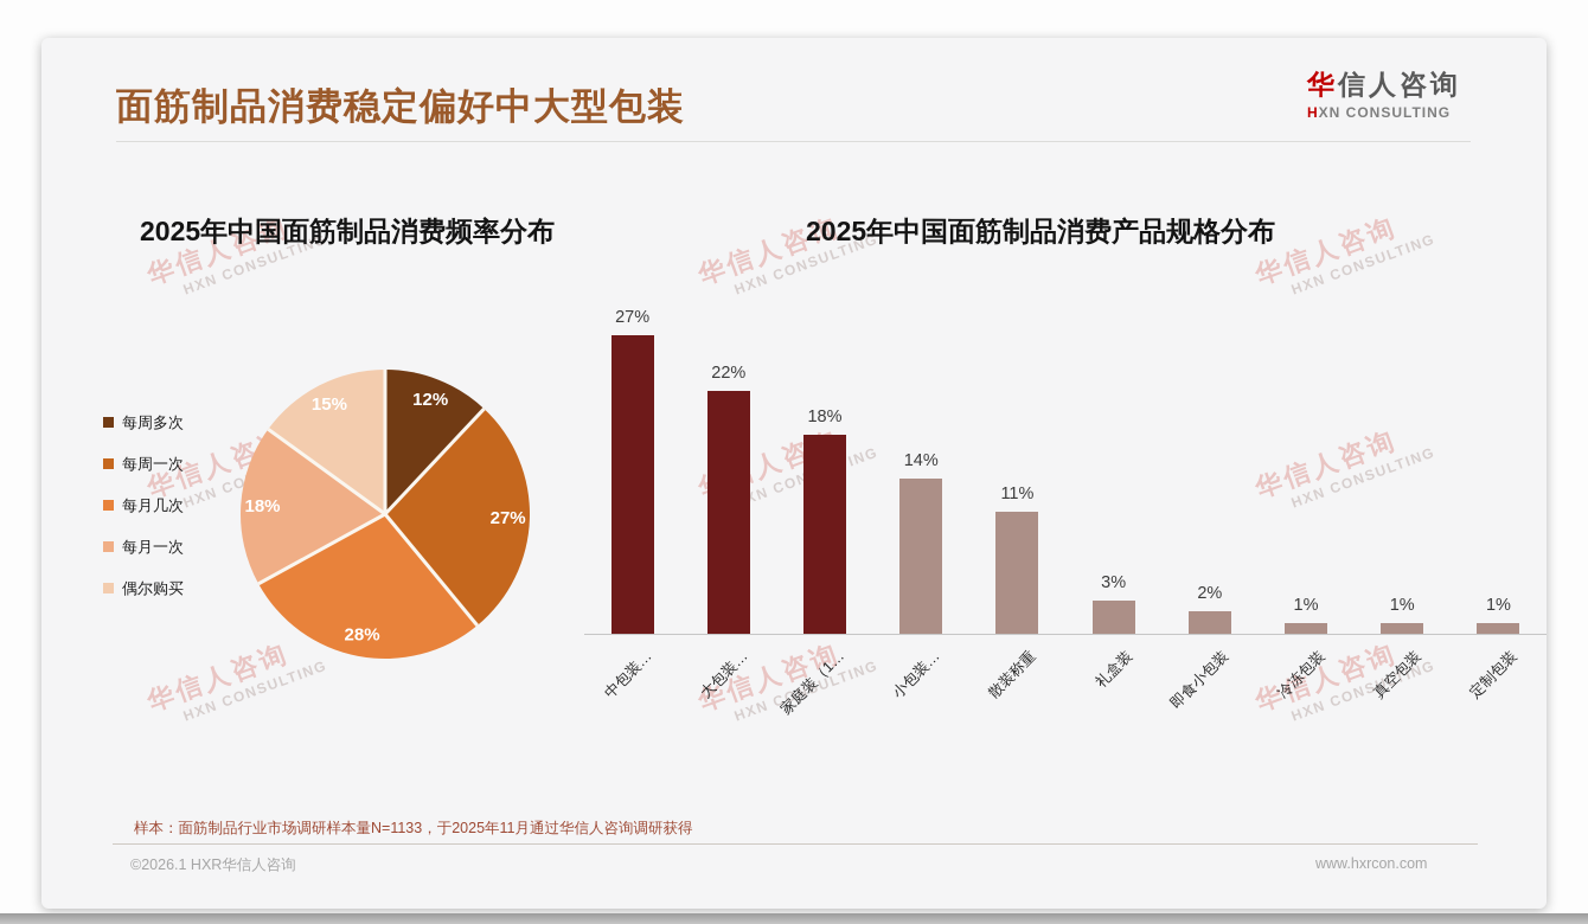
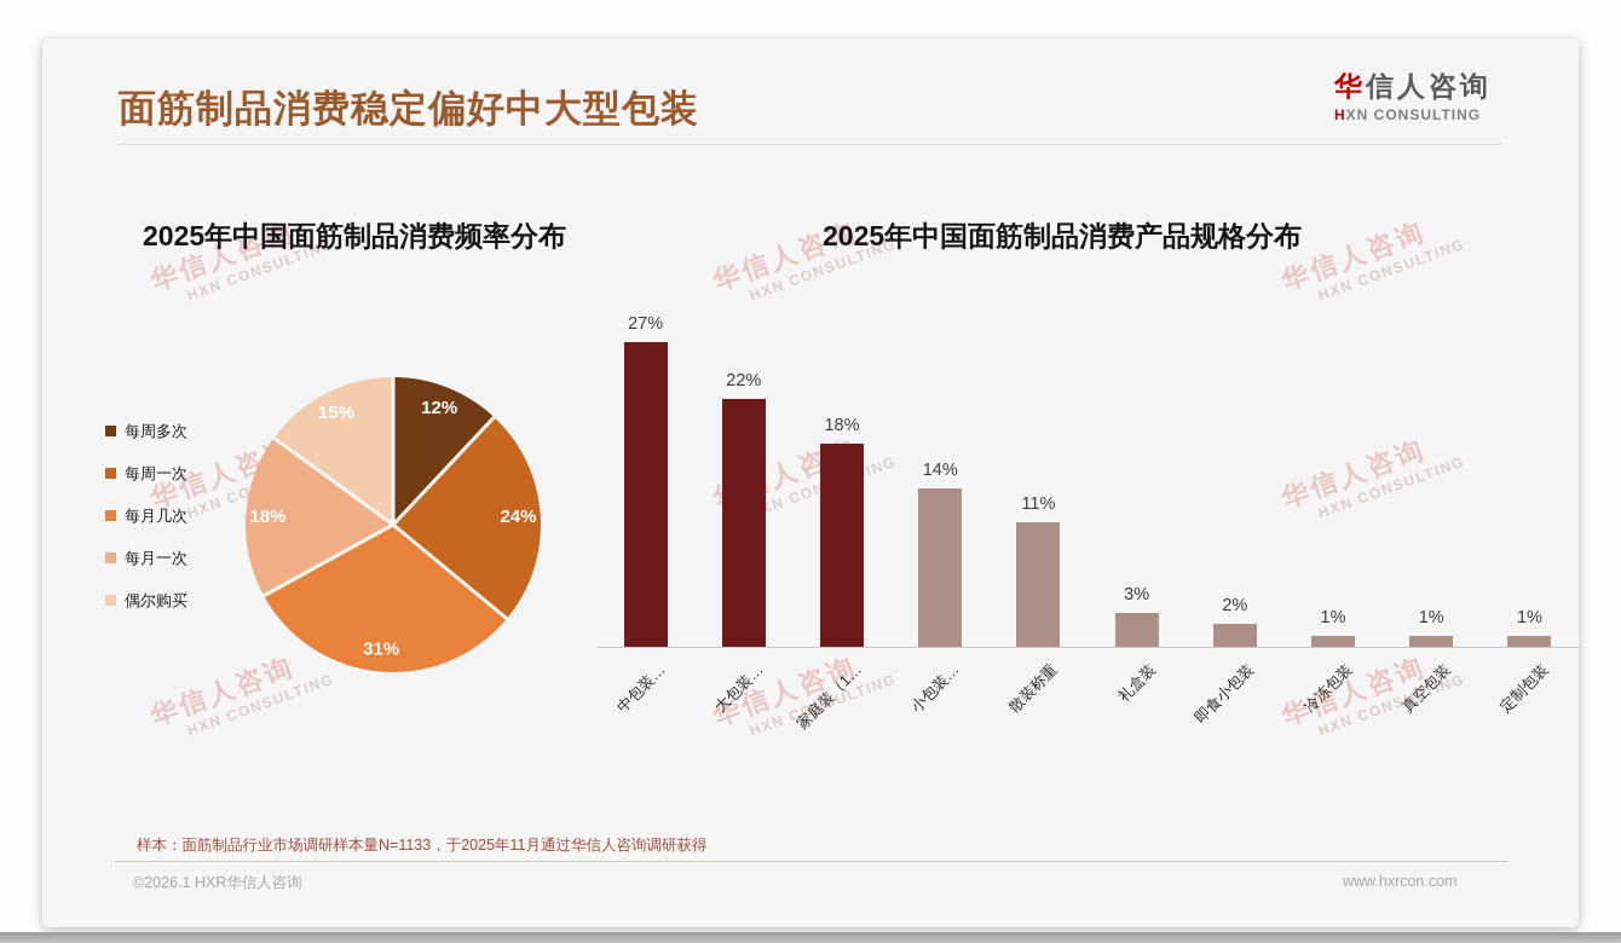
2025年中国面筋制品消费频率分布/每周一次: 27% -> 24%
2025年中国面筋制品消费频率分布/每月几次: 28% -> 31%
